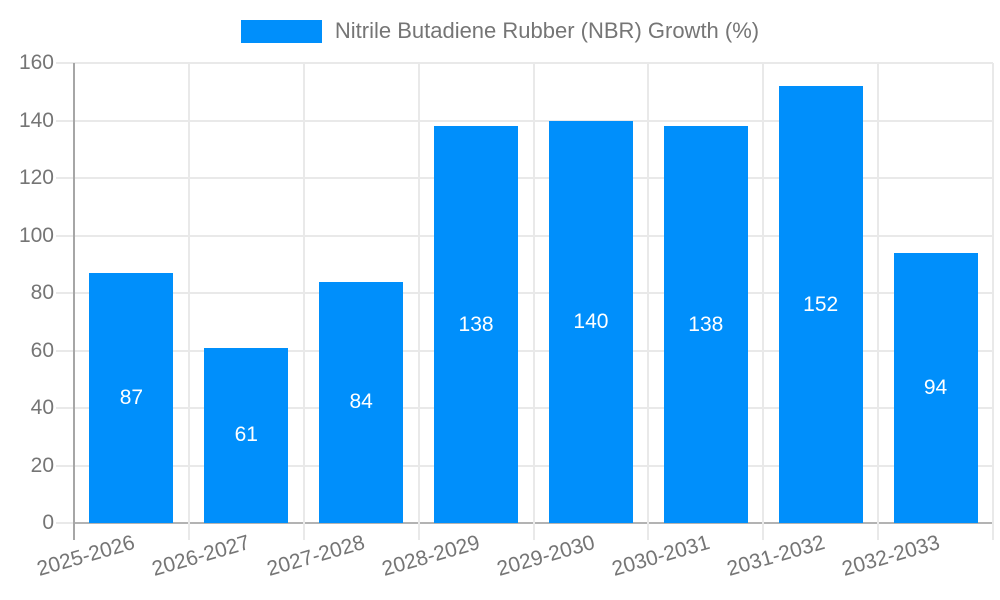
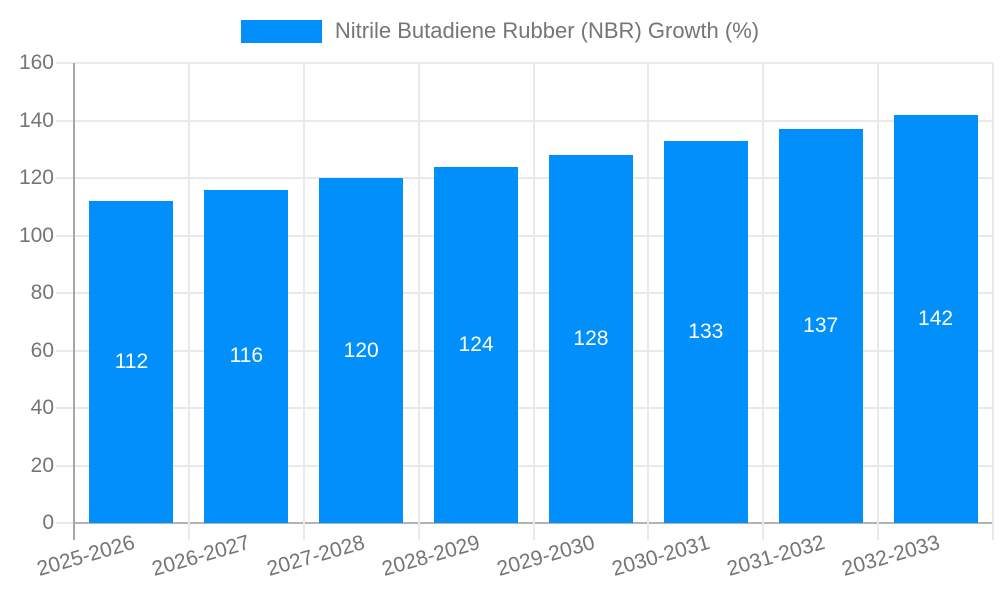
2025-2026: 87 -> 112
2026-2027: 61 -> 116
2027-2028: 84 -> 120
2028-2029: 138 -> 124
2029-2030: 140 -> 128
2030-2031: 138 -> 133
2031-2032: 152 -> 137
2032-2033: 94 -> 142
